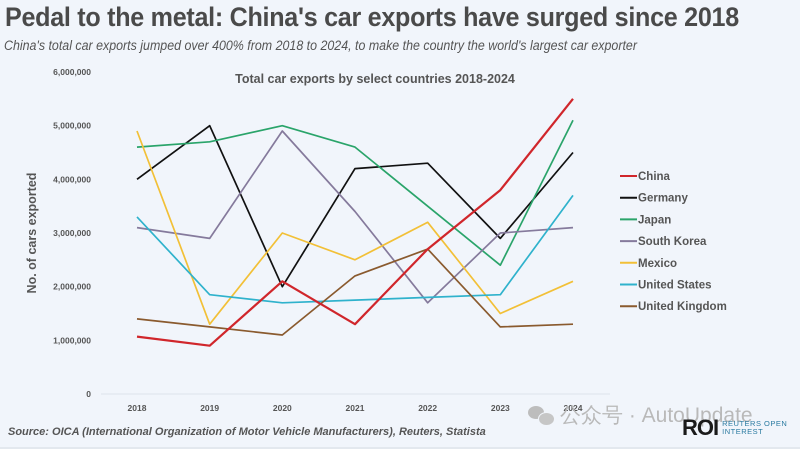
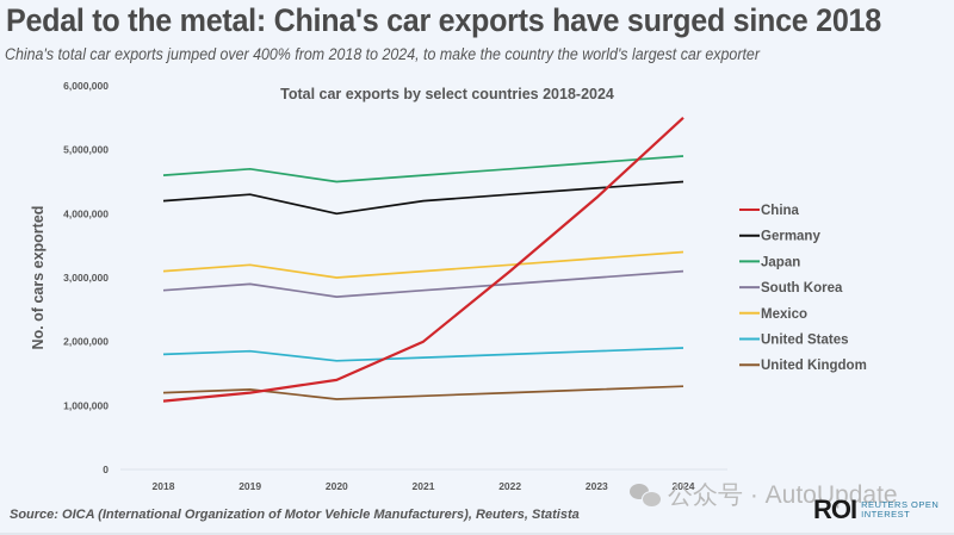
Germany/2018: 4000000 -> 4200000
South Korea/2018: 3100000 -> 2800000
Mexico/2018: 4900000 -> 3100000
United States/2018: 3300000 -> 1800000
United Kingdom/2018: 1400000 -> 1200000
China/2019: 900000 -> 1200000
Germany/2019: 5000000 -> 4300000
Mexico/2019: 1300000 -> 3200000
China/2020: 2100000 -> 1400000
Germany/2020: 2000000 -> 4000000
Japan/2020: 5000000 -> 4500000
South Korea/2020: 4900000 -> 2700000
China/2021: 1300000 -> 2000000
South Korea/2021: 3400000 -> 2800000
Mexico/2021: 2500000 -> 3100000
United Kingdom/2021: 2200000 -> 1200000
China/2022: 2700000 -> 3100000
Japan/2022: 3500000 -> 4700000
South Korea/2022: 1700000 -> 2900000
United Kingdom/2022: 2700000 -> 1200000
China/2023: 3800000 -> 4200000
Germany/2023: 2900000 -> 4400000
Japan/2023: 2400000 -> 4800000
Mexico/2023: 1500000 -> 3300000
Japan/2024: 5100000 -> 4900000
Mexico/2024: 2100000 -> 3400000
United States/2024: 3700000 -> 1900000
